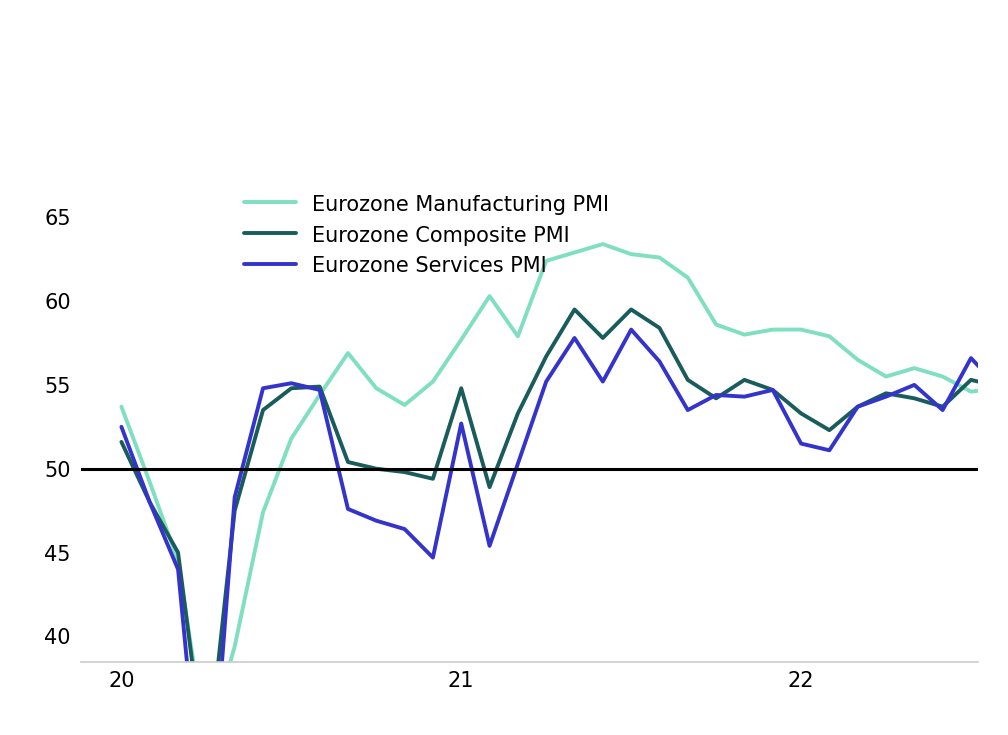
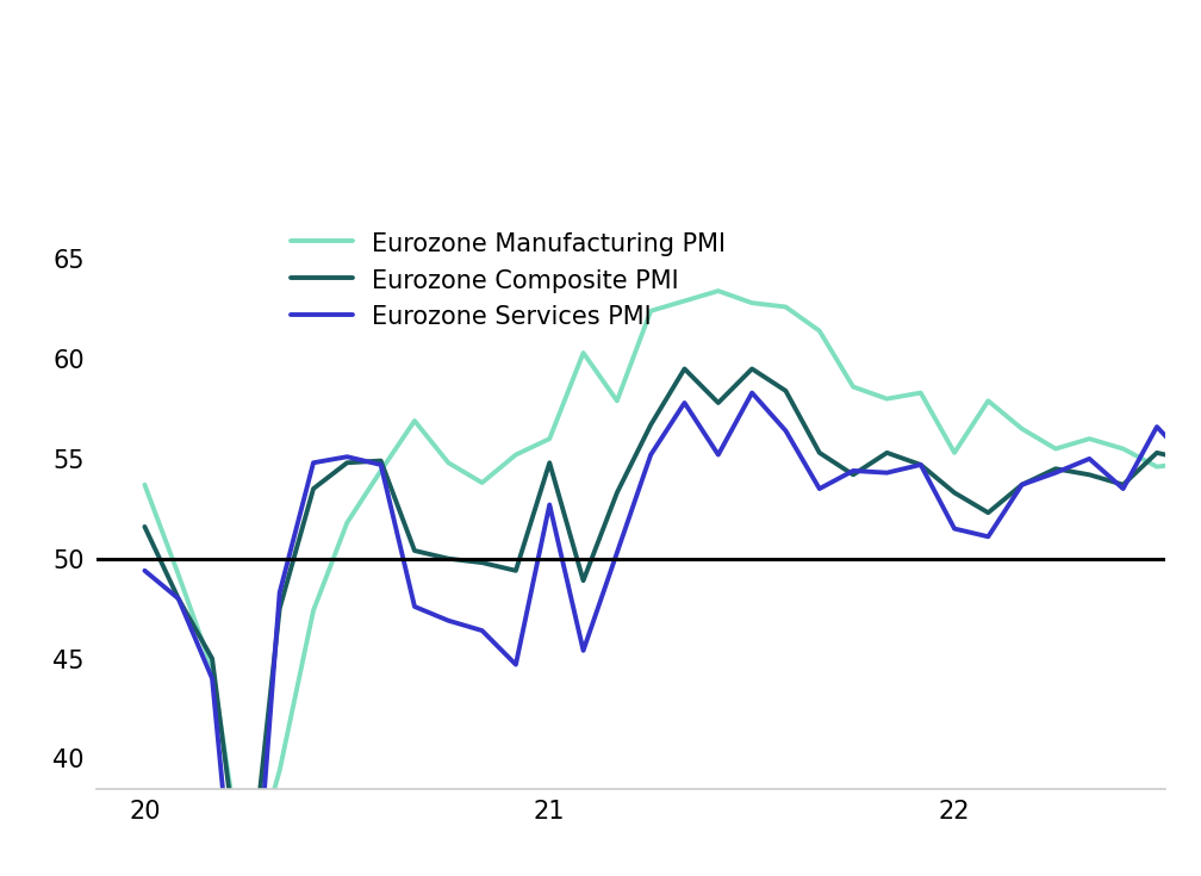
Eurozone Services PMI/20: 52.5 -> 49.4
Eurozone Manufacturing PMI/21: 57.7 -> 56.0
Eurozone Manufacturing PMI/22: 58.3 -> 55.3
